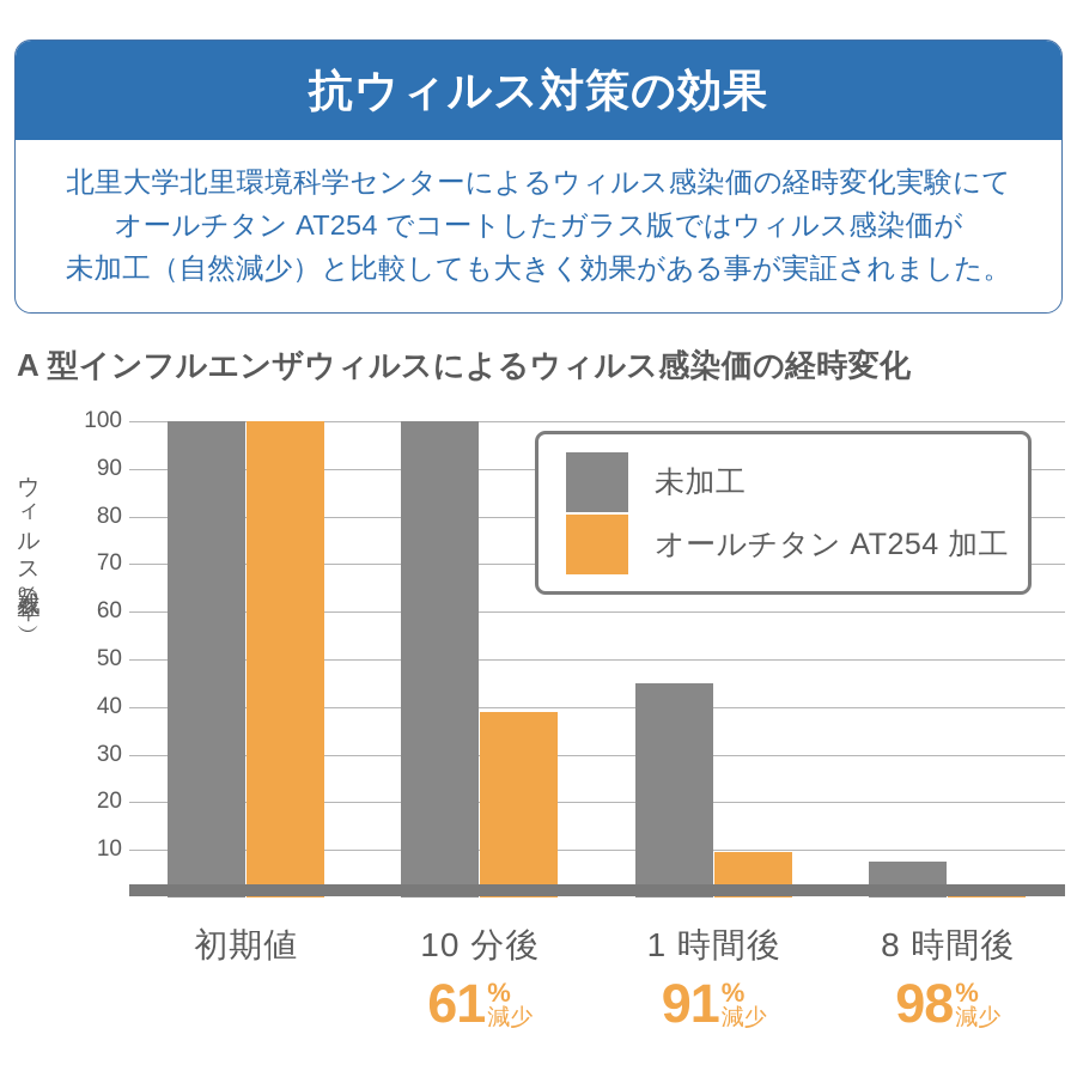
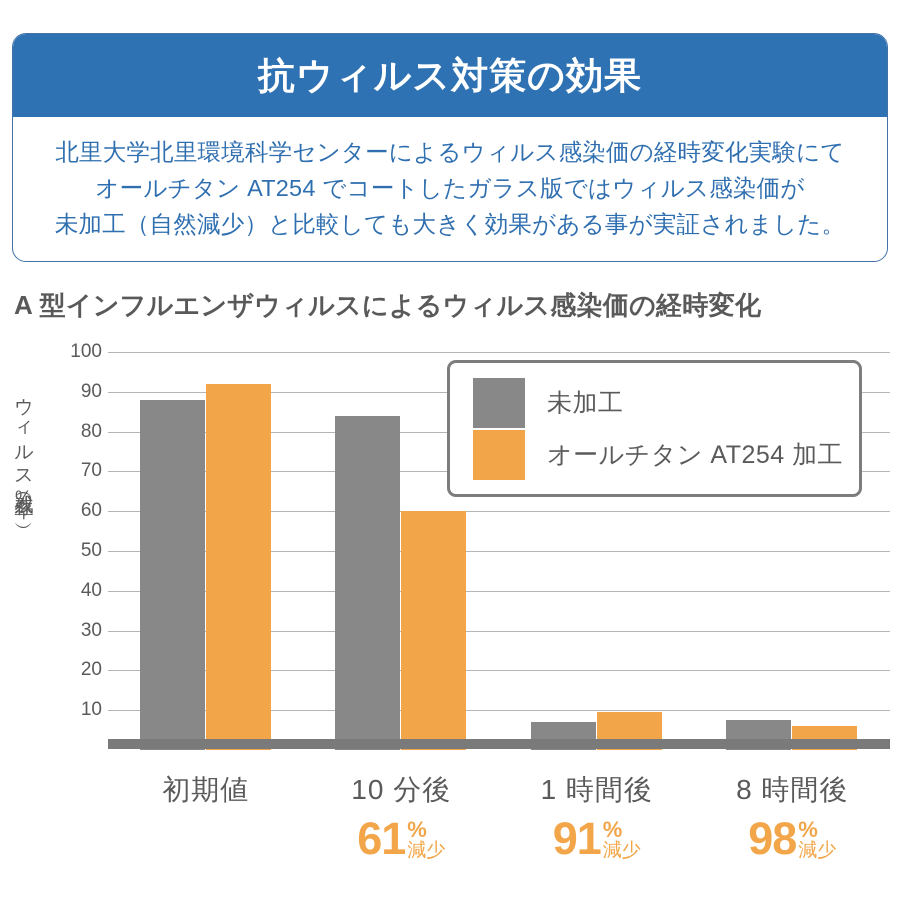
未加工/初期値: 100 -> 88
オールチタン AT254 加工/初期値: 100 -> 92
未加工/10 分後: 100 -> 84
オールチタン AT254 加工/10 分後: 39 -> 60
未加工/1 時間後: 45 -> 7
オールチタン AT254 加工/8 時間後: 2 -> 6
